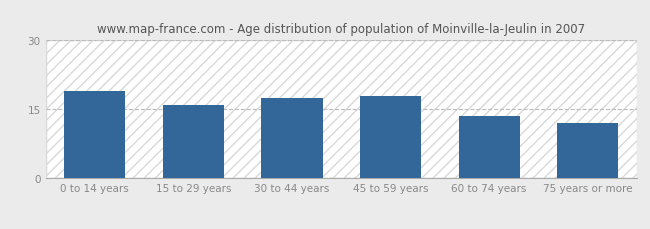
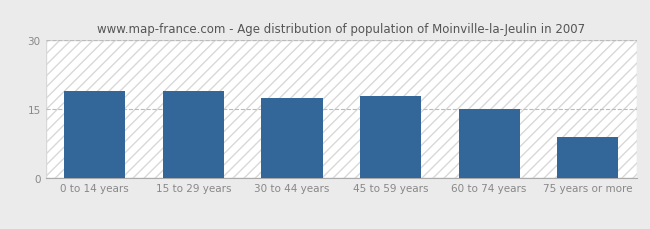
15 to 29 years: 16.0 -> 19.0
60 to 74 years: 13.5 -> 15.0
75 years or more: 12.0 -> 9.0
